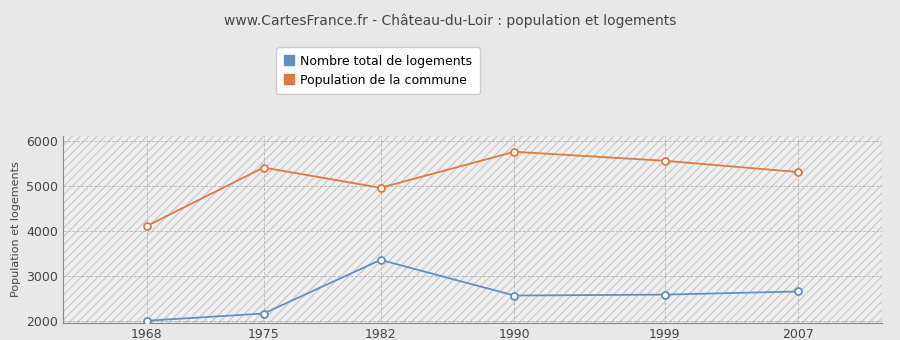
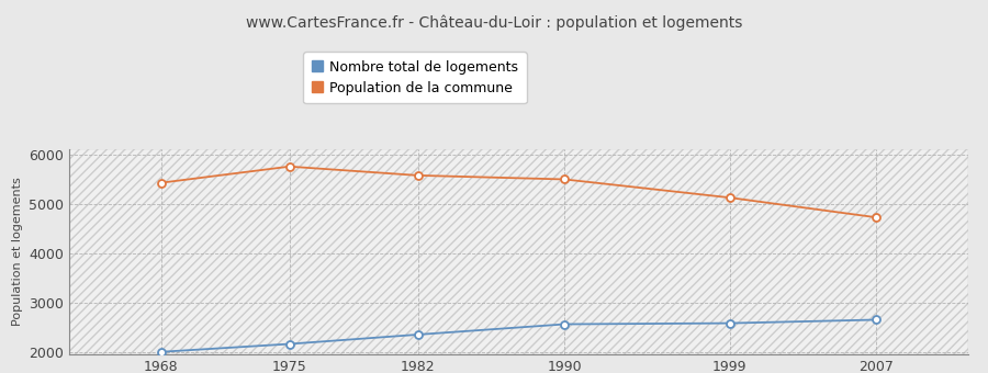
Population de la commune/1968: 4100 -> 5420
Population de la commune/1975: 5400 -> 5750
Nombre total de logements/1982: 3350 -> 2350
Population de la commune/1982: 4950 -> 5570
Population de la commune/1990: 5750 -> 5490
Population de la commune/1999: 5550 -> 5120
Population de la commune/2007: 5300 -> 4720
